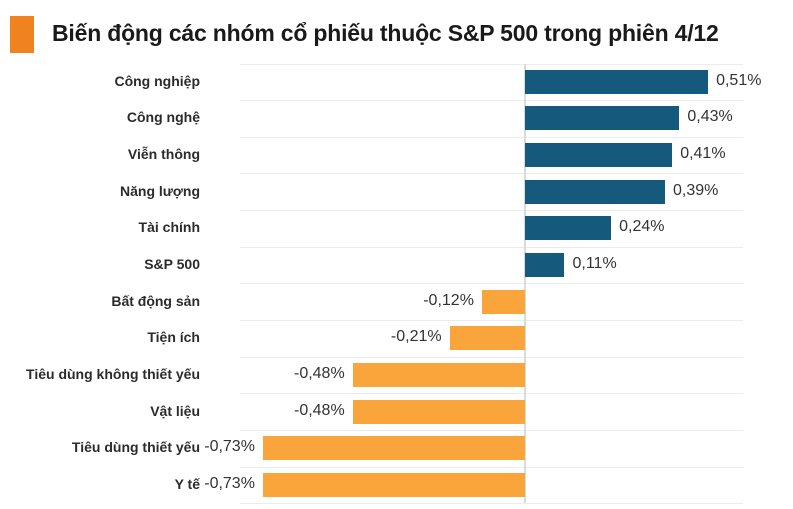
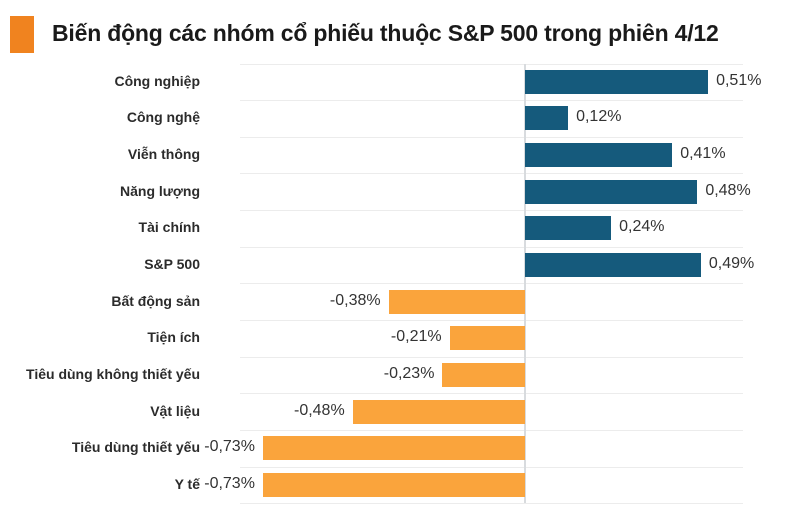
Công nghệ: 0,43% -> 0,12%
Năng lượng: 0,39% -> 0,48%
S&P 500: 0,11% -> 0,49%
Bất động sản: -0,12% -> -0,38%
Tiêu dùng không thiết yếu: -0,48% -> -0,23%
